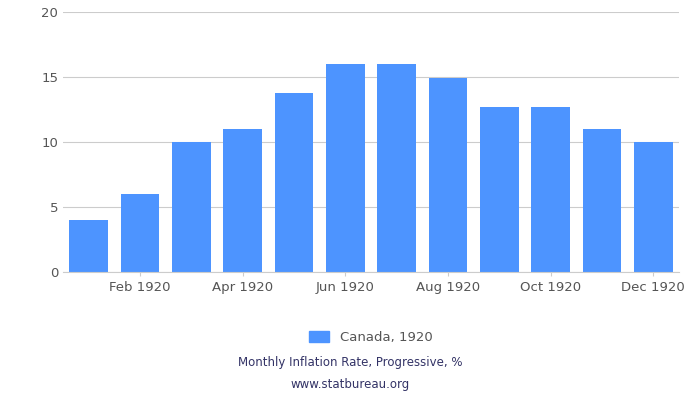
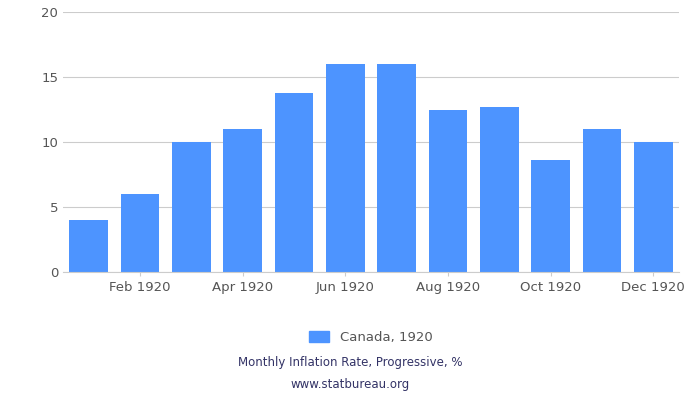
Aug 1920: 14.9 -> 12.5
Oct 1920: 12.7 -> 8.6
